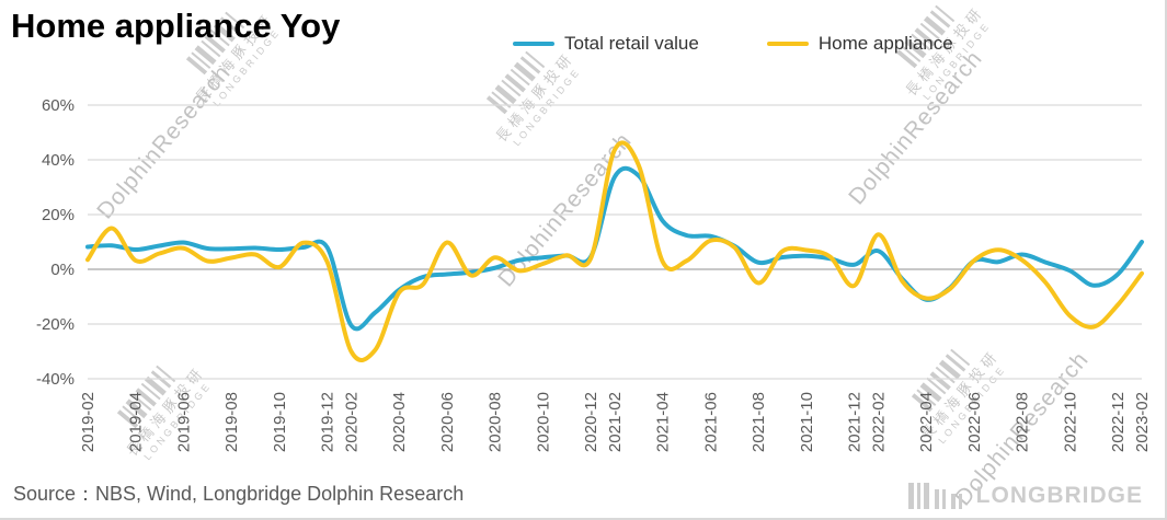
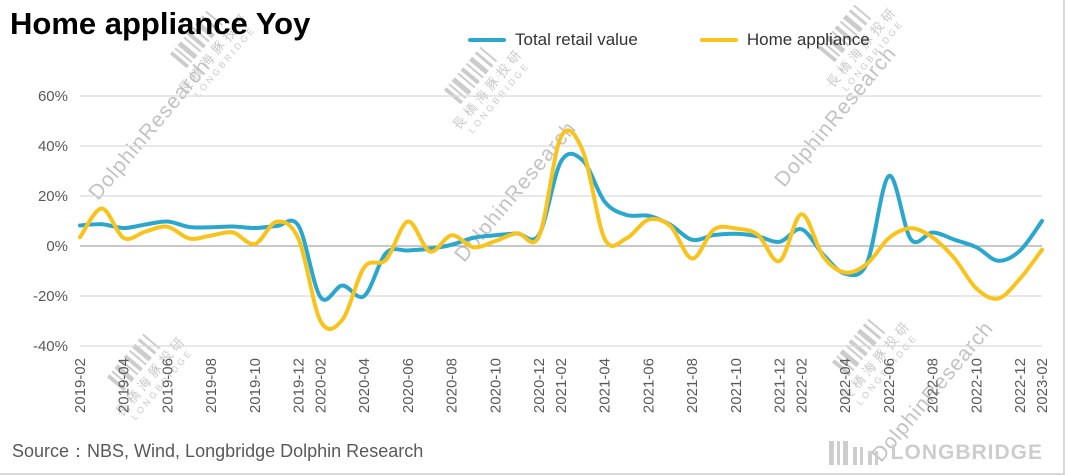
Total retail value/2020-04: -8% -> -20%
Total retail value/2022-06: 3% -> 28%
